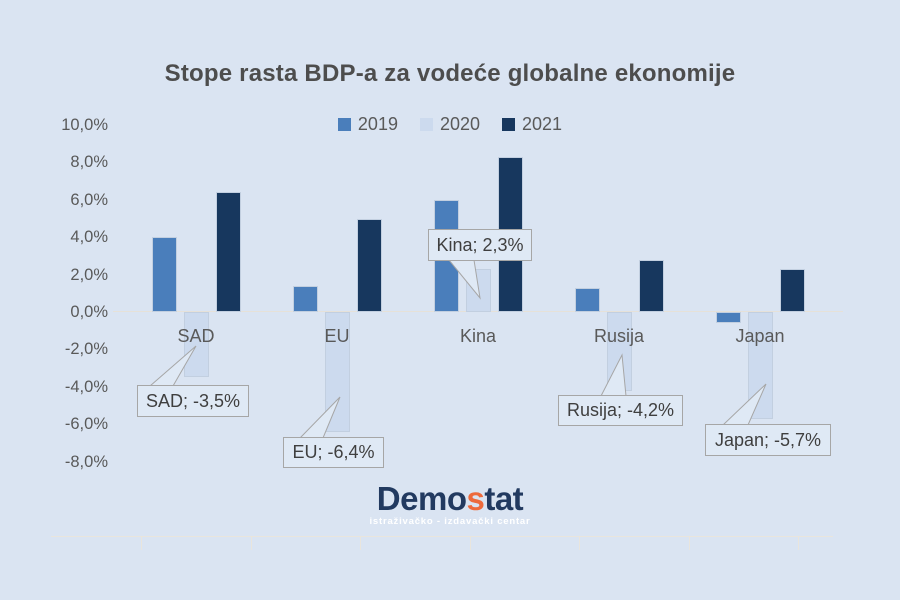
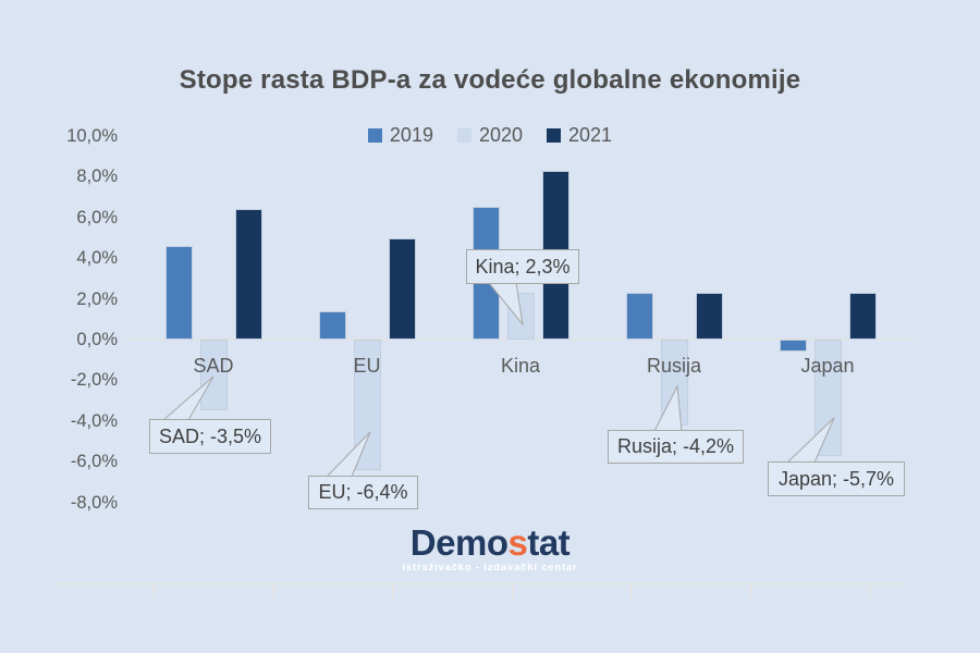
2019/SAD: 4,0% -> 4,6%
2019/Kina: 6,0% -> 6,5%
2019/Rusija: 1,3% -> 2,3%
2021/Rusija: 2,8% -> 2,3%
